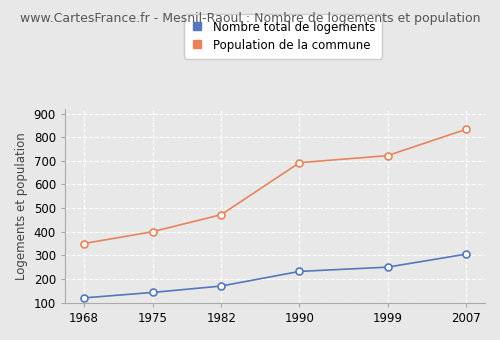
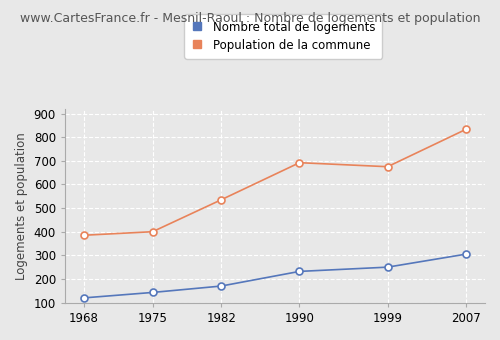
Population de la commune/1968: 350 -> 385
Population de la commune/1982: 472 -> 535
Population de la commune/1999: 722 -> 675
